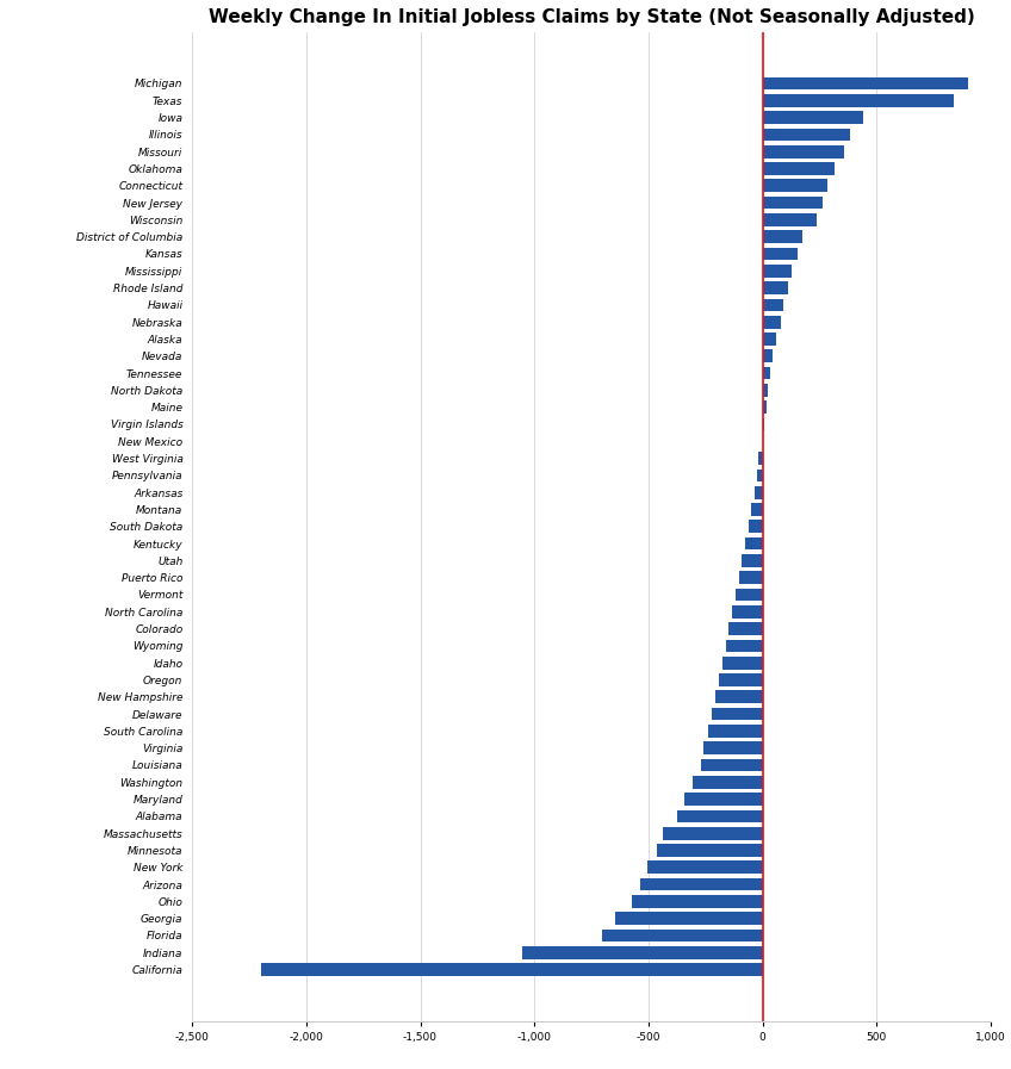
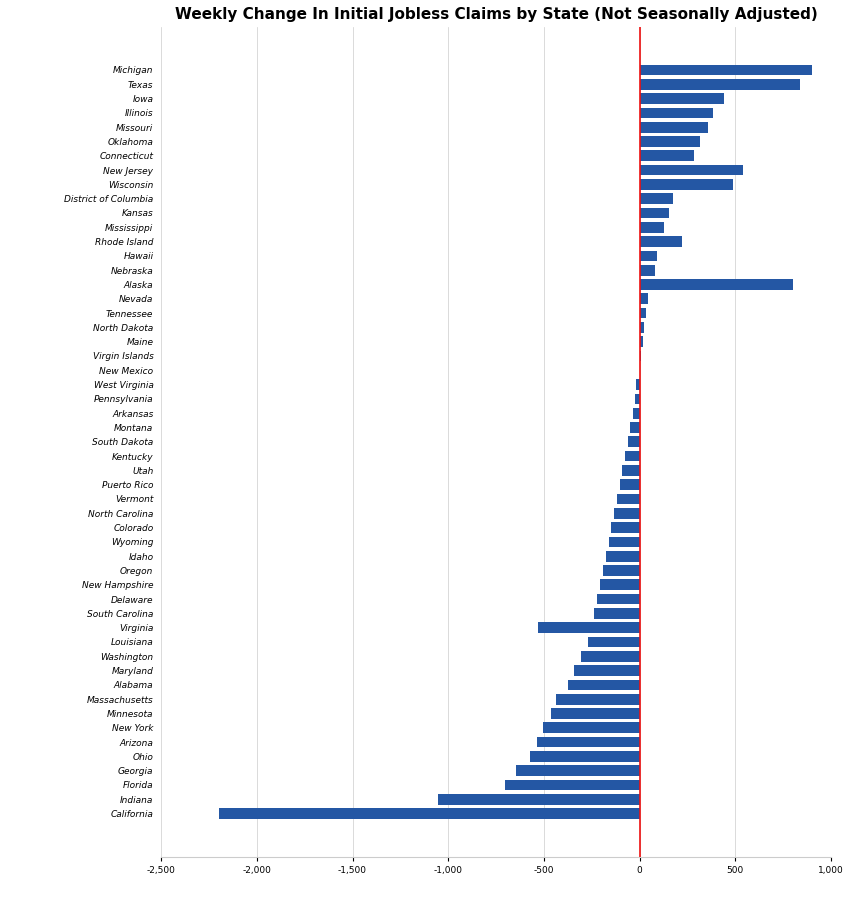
New Jersey: 260 -> 540
Wisconsin: 240 -> 490
Rhode Island: 110 -> 220
Alaska: 60 -> 800
Virginia: -260 -> -530
